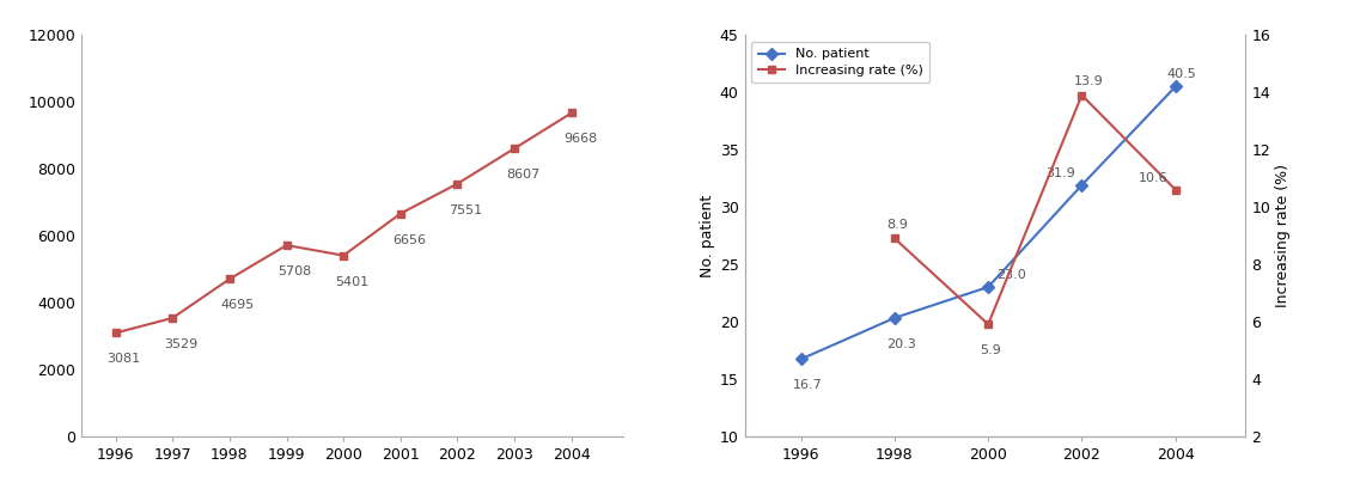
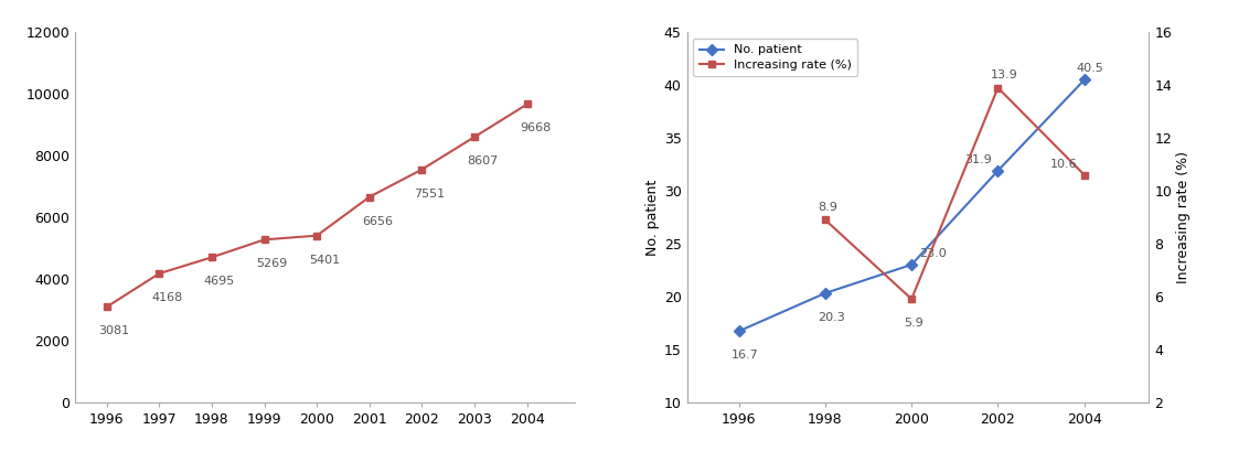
1997: 3529 -> 4168
1999: 5708 -> 5269
